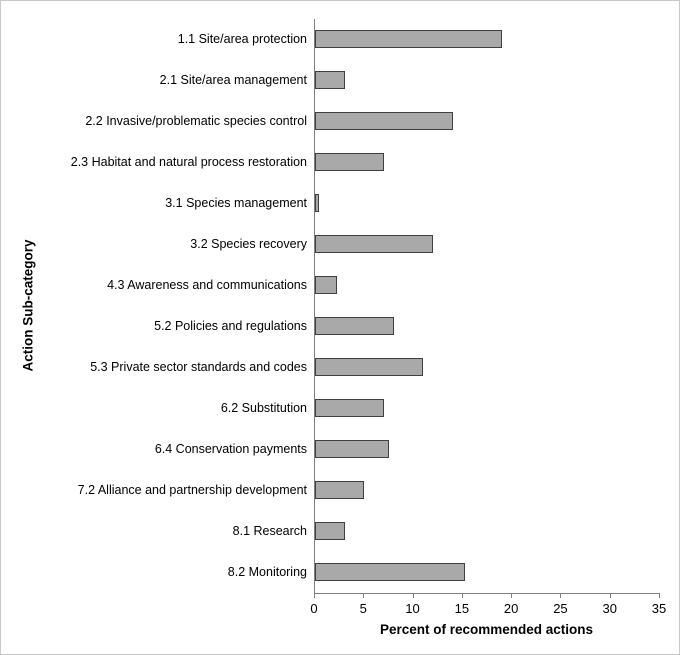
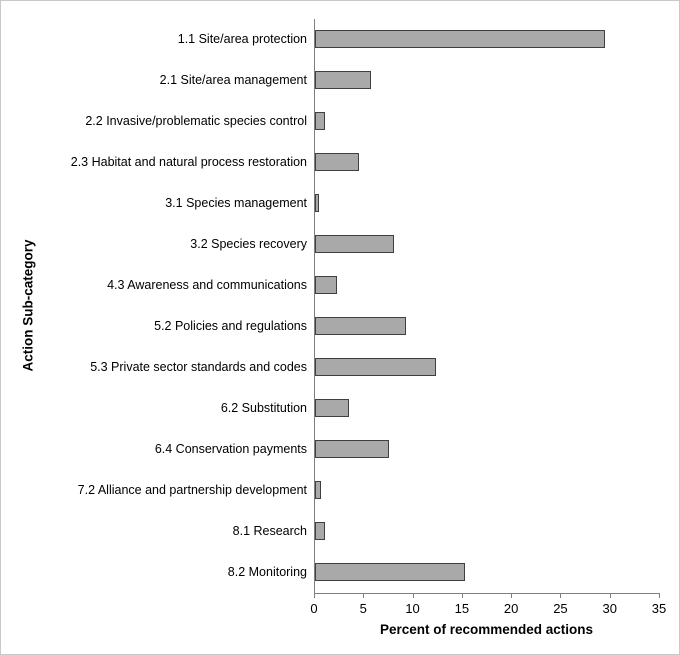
1.1 Site/area protection: 19 -> 29
2.1 Site/area management: 3 -> 6
2.2 Invasive/problematic species control: 14 -> 1
2.3 Habitat and natural process restoration: 7 -> 4
3.2 Species recovery: 12 -> 8
5.2 Policies and regulations: 8 -> 9
5.3 Private sector standards and codes: 11 -> 12
6.2 Substitution: 7 -> 3
7.2 Alliance and partnership development: 5 -> 1
8.1 Research: 3 -> 1
